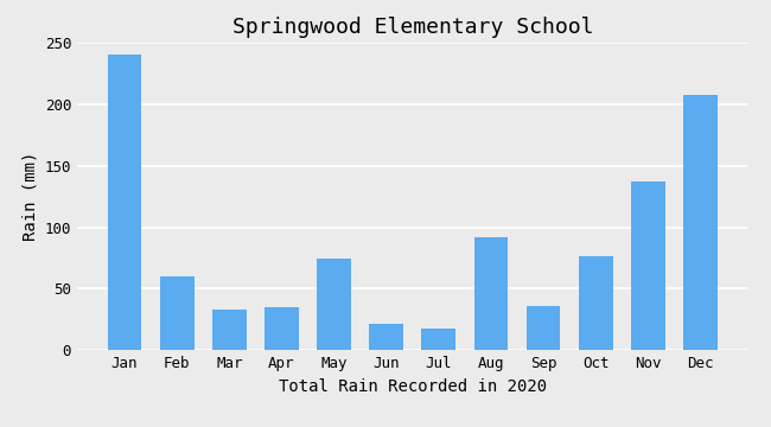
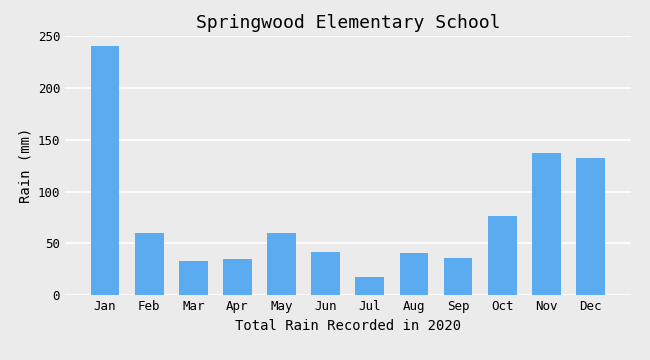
May: 74 -> 60
Jun: 21 -> 42
Aug: 92 -> 41
Dec: 208 -> 132
